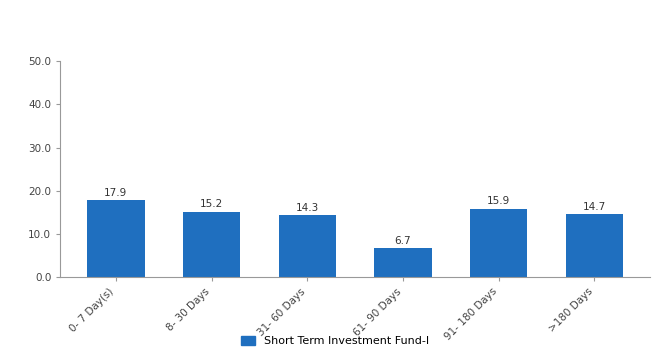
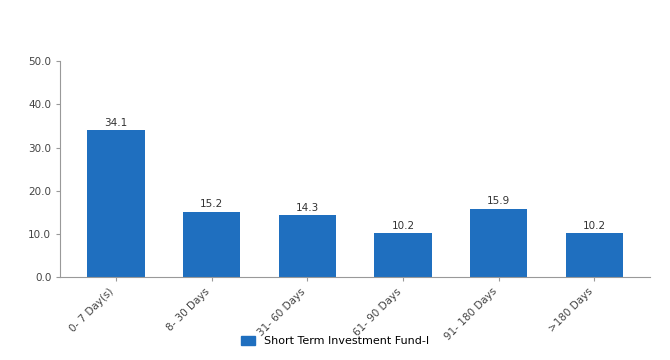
0- 7 Day(s): 17.9 -> 34.1
61- 90 Days: 6.7 -> 10.2
>180 Days: 14.7 -> 10.2
